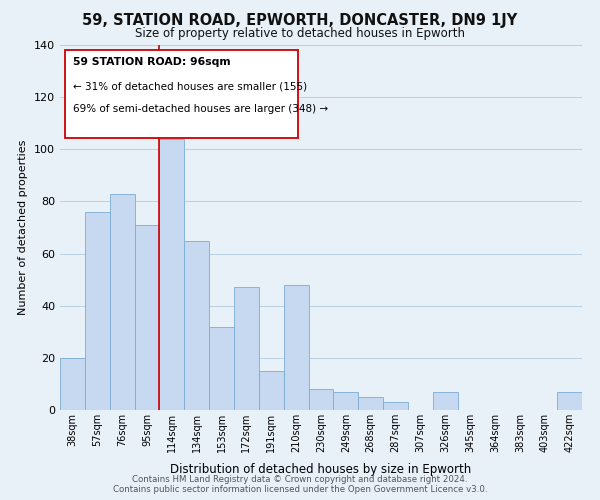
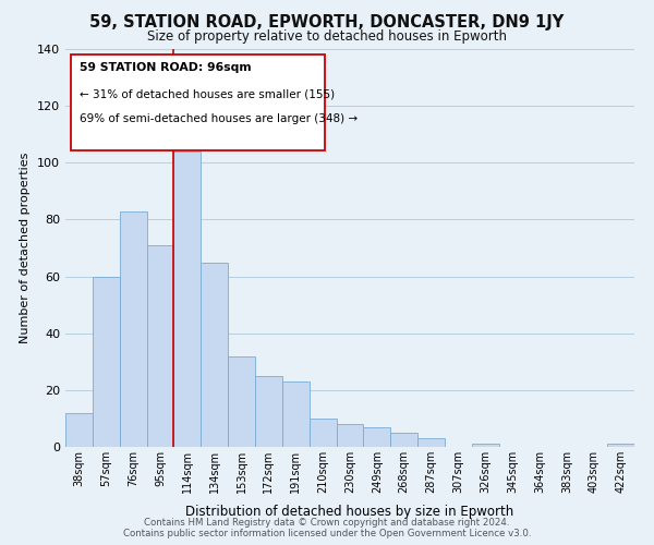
38sqm: 20 -> 12
57sqm: 76 -> 60
172sqm: 47 -> 25
191sqm: 15 -> 23
210sqm: 48 -> 10
326sqm: 7 -> 1
422sqm: 7 -> 1
